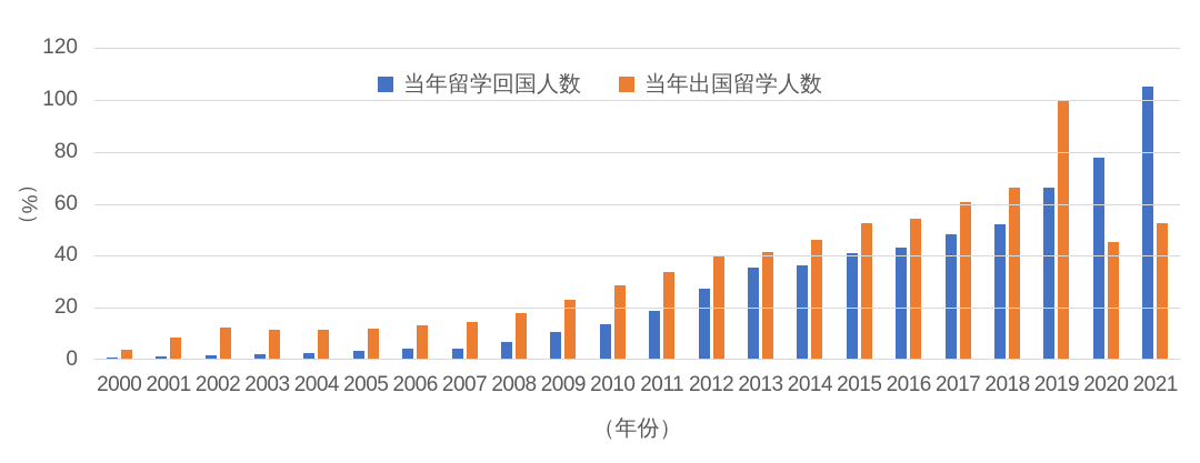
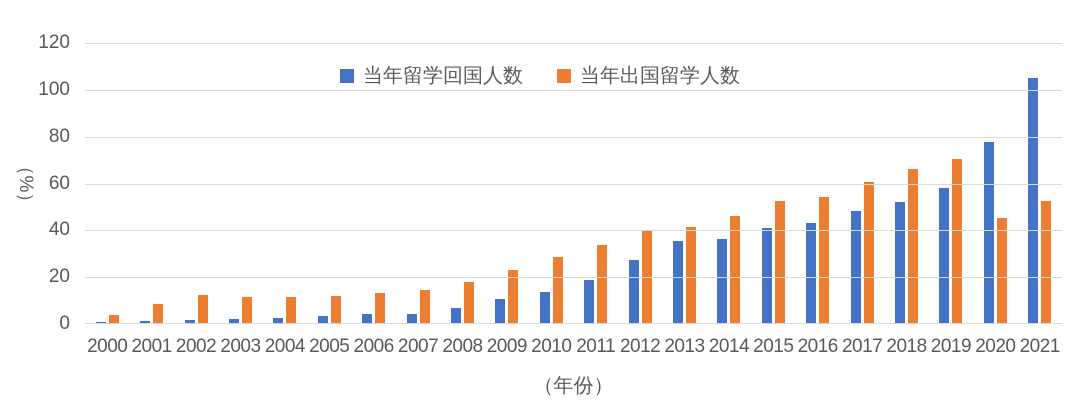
当年留学回国人数/2019: 66 -> 58
当年出国留学人数/2019: 100 -> 70
